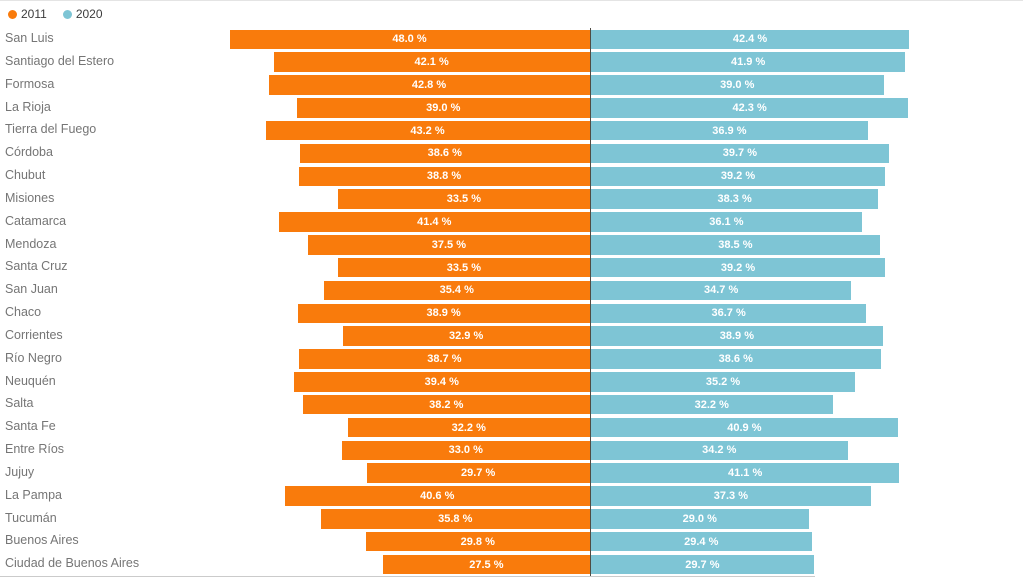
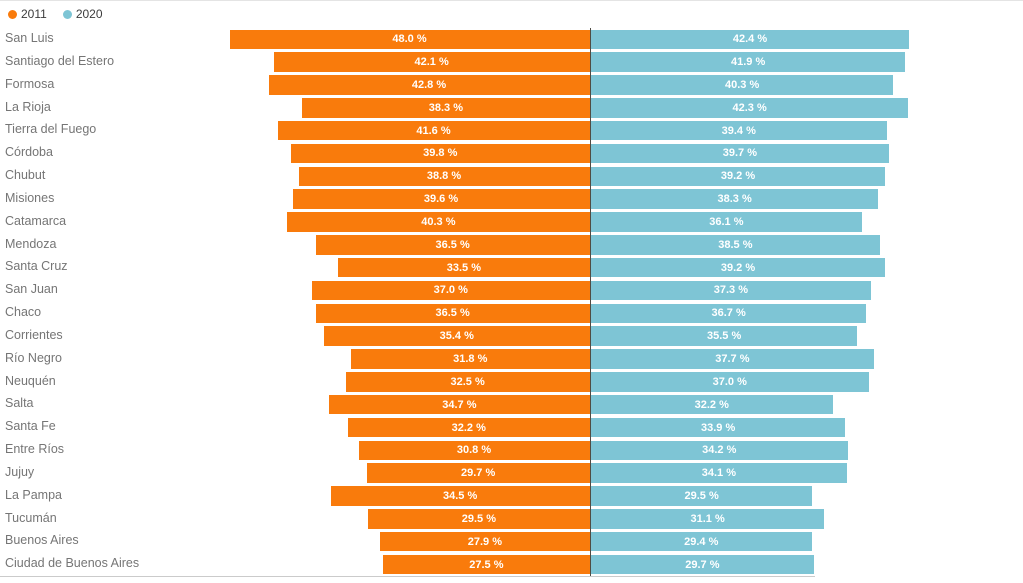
2020/Formosa: 39.0 -> 40.3
2011/La Rioja: 39.0 -> 38.3
2011/Tierra del Fuego: 43.2 -> 41.6
2020/Tierra del Fuego: 36.9 -> 39.4
2011/Córdoba: 38.6 -> 39.8
2011/Misiones: 33.5 -> 39.6
2011/Catamarca: 41.4 -> 40.3
2011/Mendoza: 37.5 -> 36.5
2011/San Juan: 35.4 -> 37.0
2020/San Juan: 34.7 -> 37.3
2011/Chaco: 38.9 -> 36.5
2011/Corrientes: 32.9 -> 35.4
2020/Corrientes: 38.9 -> 35.5
2011/Río Negro: 38.7 -> 31.8
2020/Río Negro: 38.6 -> 37.7
2011/Neuquén: 39.4 -> 32.5
2020/Neuquén: 35.2 -> 37.0
2011/Salta: 38.2 -> 34.7
2020/Santa Fe: 40.9 -> 33.9
2011/Entre Ríos: 33.0 -> 30.8
2020/Jujuy: 41.1 -> 34.1
2011/La Pampa: 40.6 -> 34.5
2020/La Pampa: 37.3 -> 29.5
2011/Tucumán: 35.8 -> 29.5
2020/Tucumán: 29.0 -> 31.1
2011/Buenos Aires: 29.8 -> 27.9
